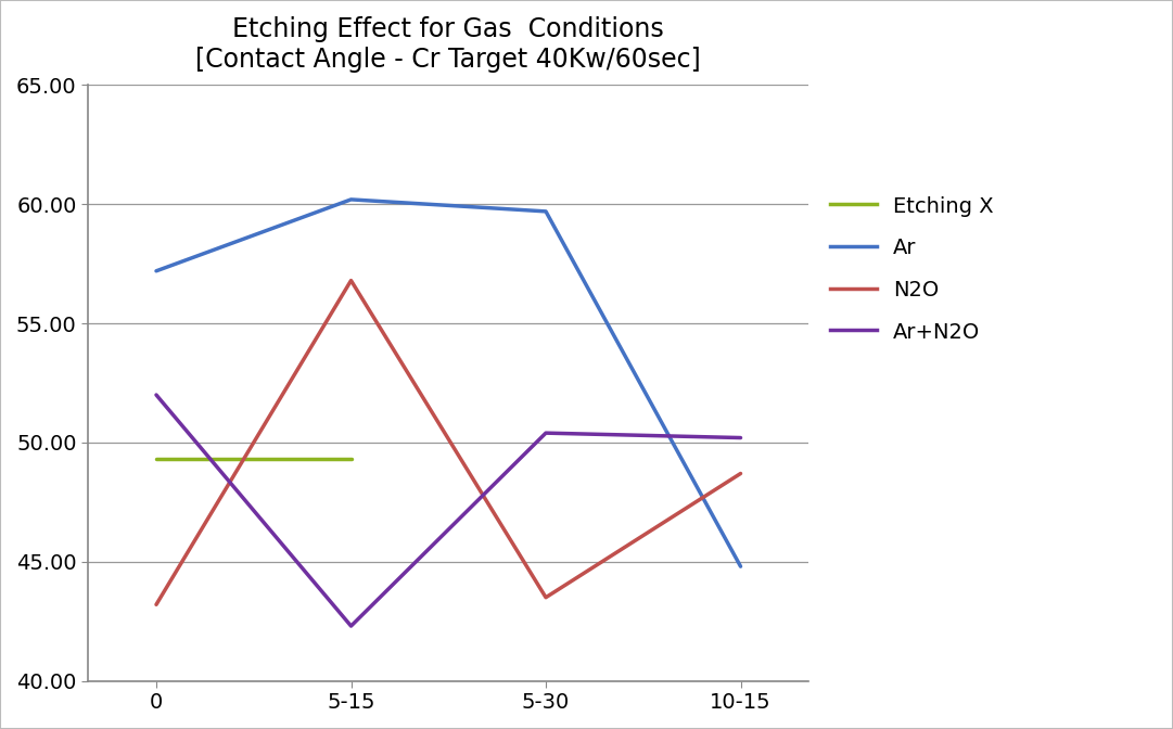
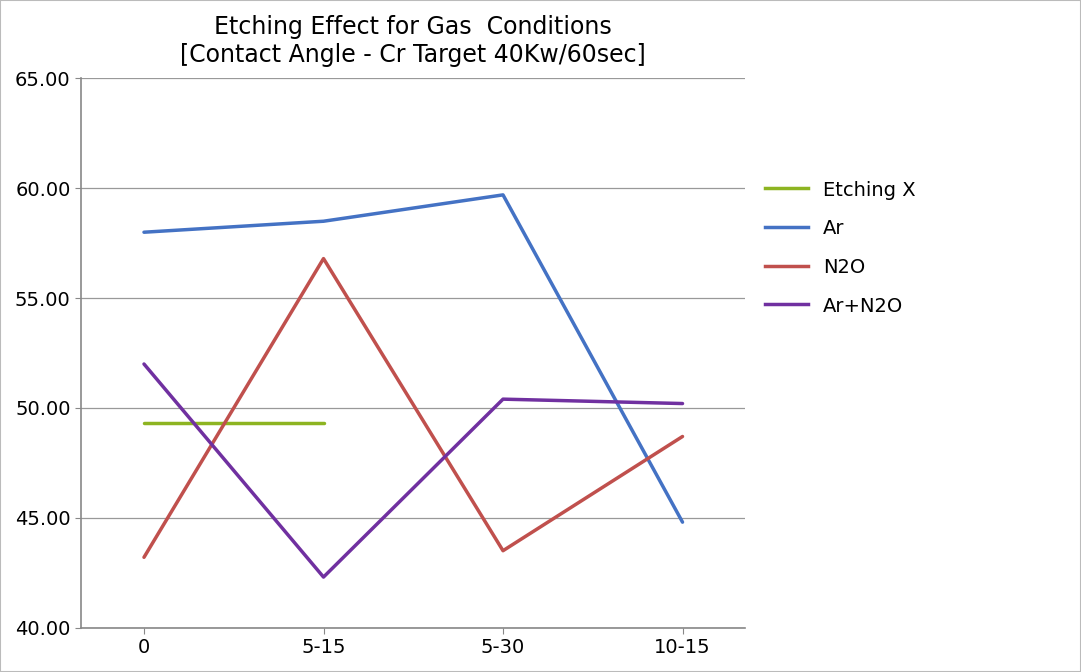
Ar/0: 57.2 -> 58.0
Ar/5-15: 60.2 -> 58.5
